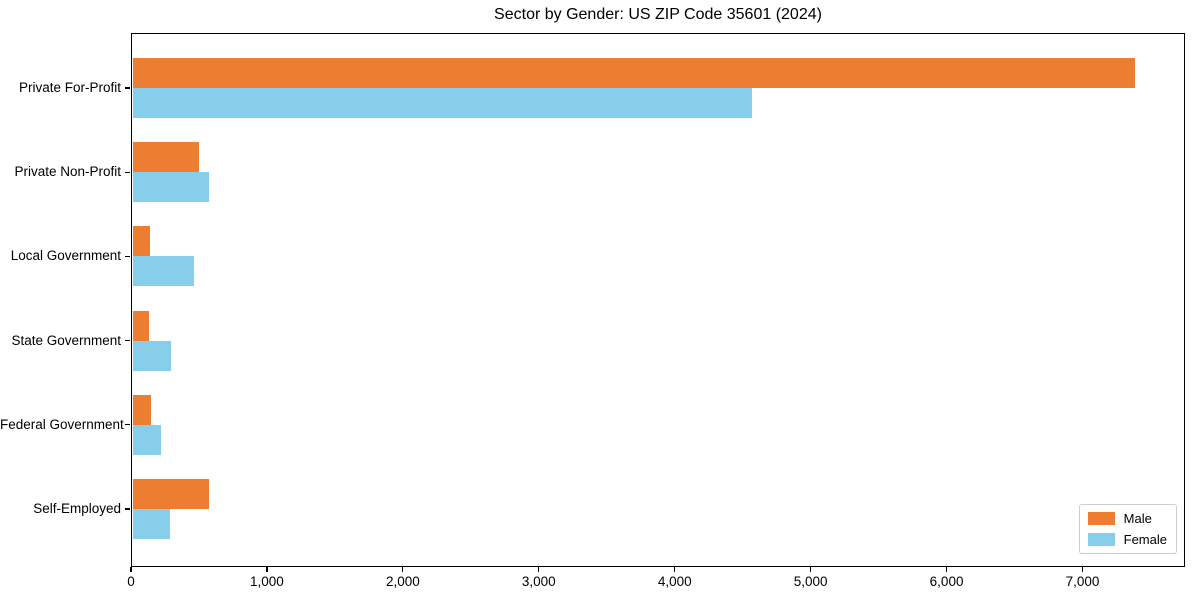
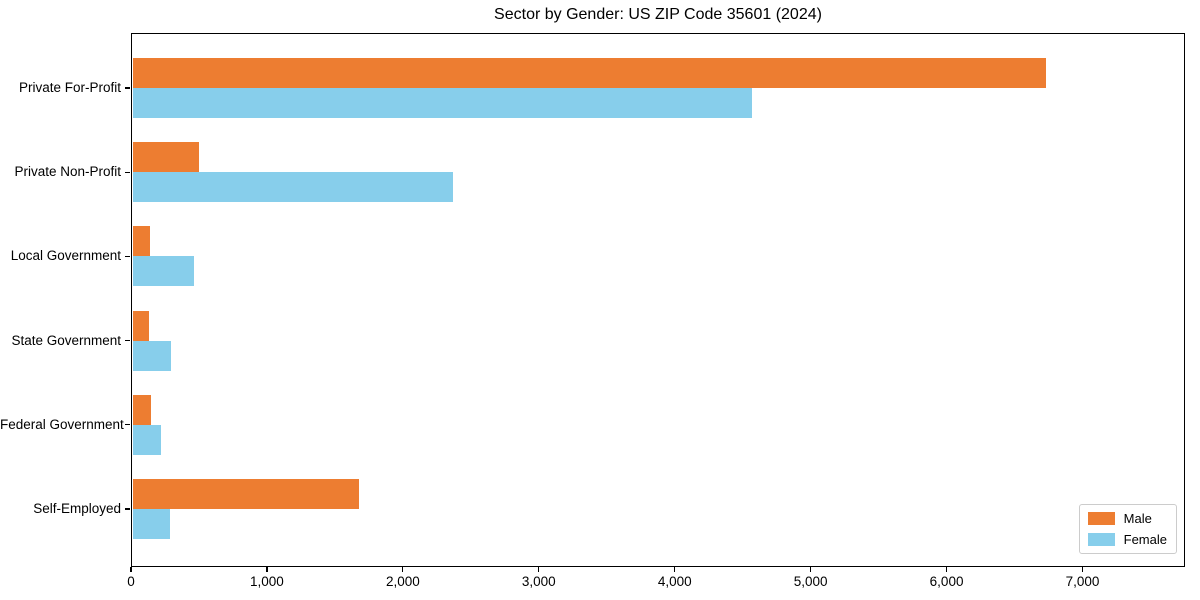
Male/Private For-Profit: 7380 -> 6730
Female/Private Non-Profit: 580 -> 2370
Male/Self-Employed: 580 -> 1680
